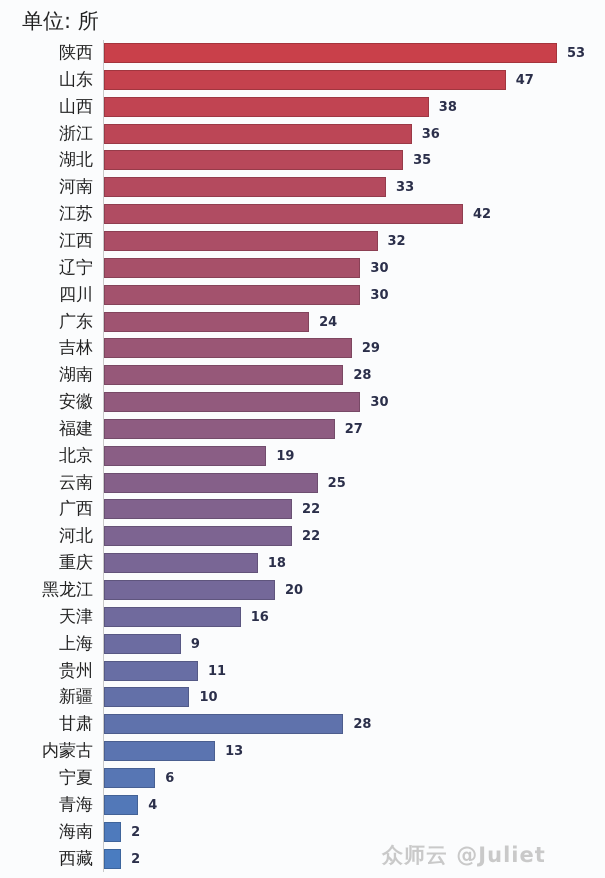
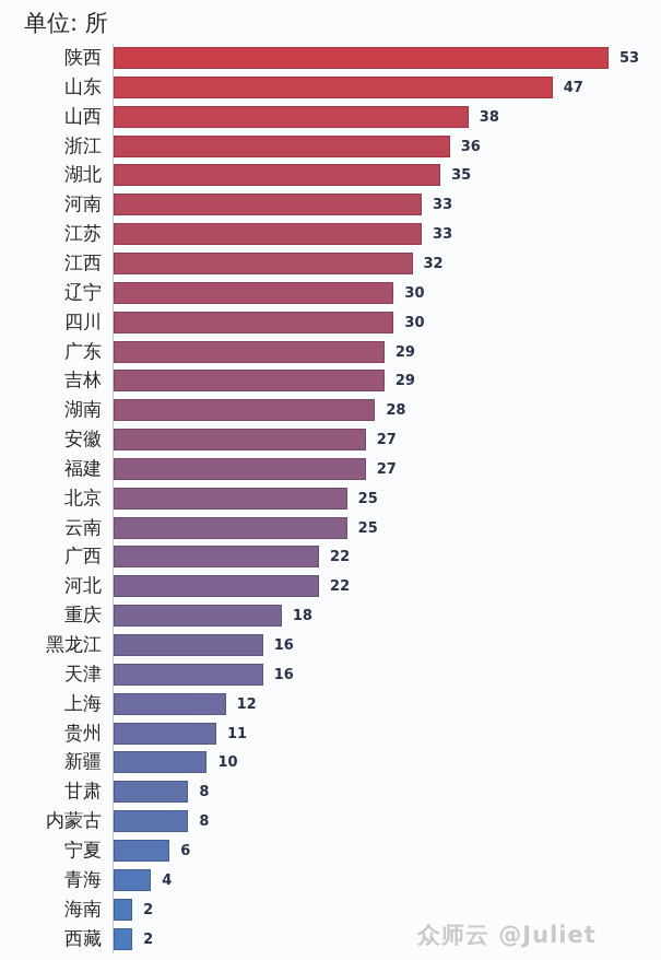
江苏: 42 -> 33
广东: 24 -> 29
安徽: 30 -> 27
北京: 19 -> 25
黑龙江: 20 -> 16
上海: 9 -> 12
甘肃: 28 -> 8
内蒙古: 13 -> 8
